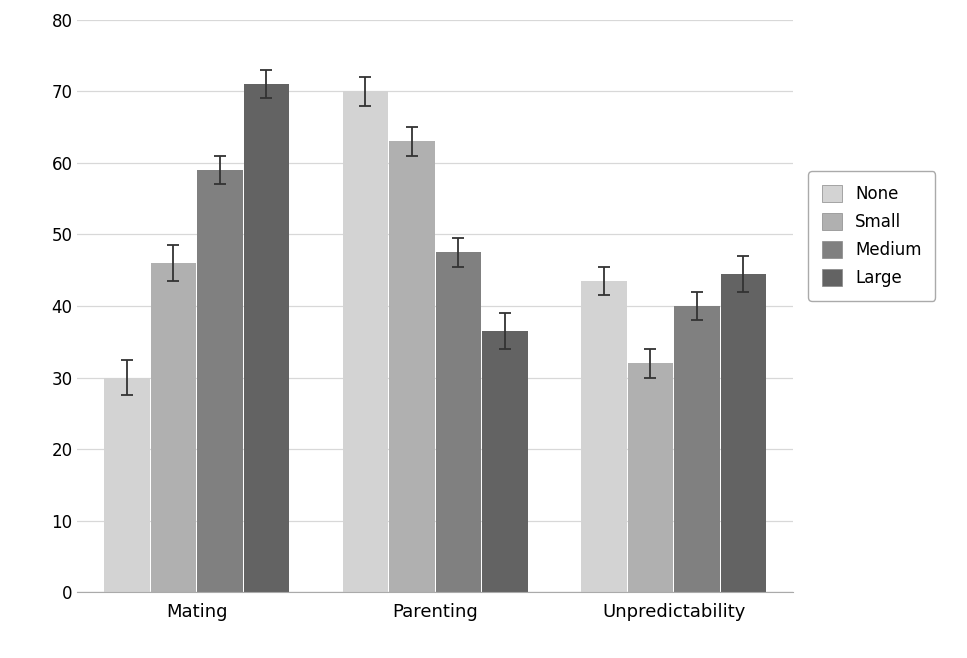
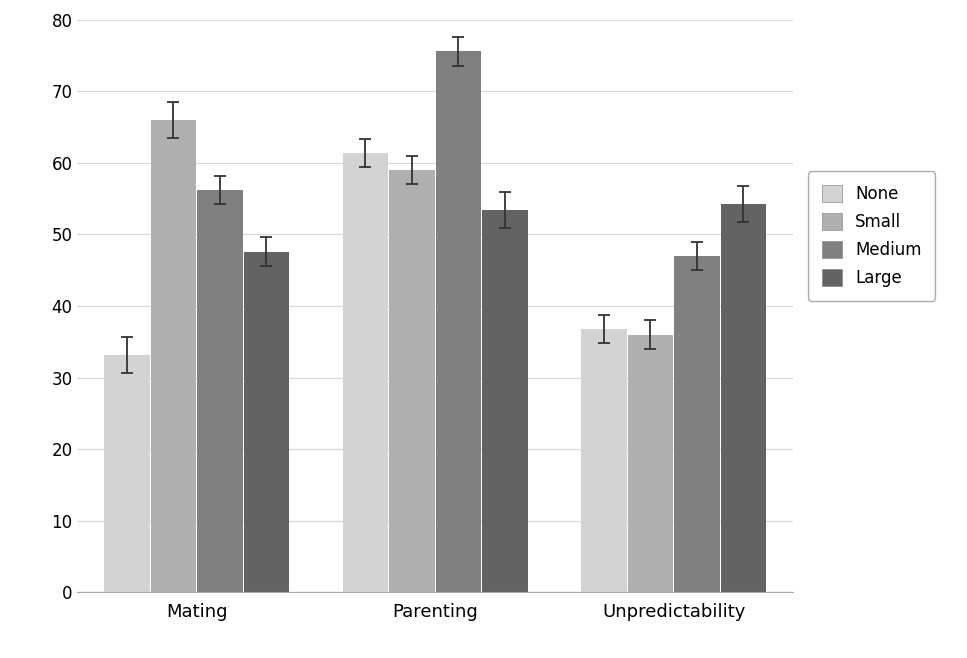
None/Mating: 30.0 -> 33.2
Small/Mating: 46 -> 66
Medium/Mating: 59.0 -> 56.2
Large/Mating: 71.0 -> 47.6
None/Parenting: 70.0 -> 61.4
Small/Parenting: 63 -> 59
Medium/Parenting: 47.5 -> 75.6
Large/Parenting: 36.5 -> 53.4
None/Unpredictability: 43.5 -> 36.8
Small/Unpredictability: 32 -> 36
Medium/Unpredictability: 40.0 -> 47.0
Large/Unpredictability: 44.5 -> 54.2
